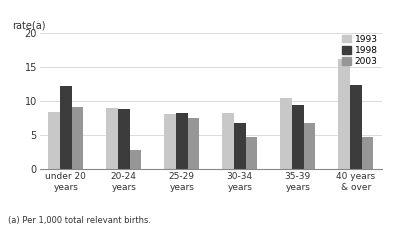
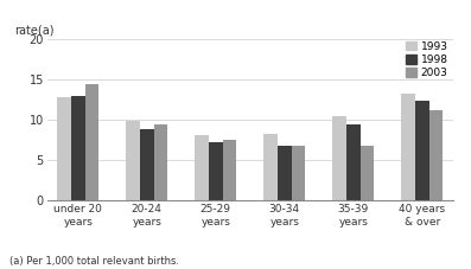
1993/under 20 years: 8.4 -> 12.8
1998/under 20 years: 12.2 -> 13.0
2003/under 20 years: 9.2 -> 14.5
1993/20-24 years: 9.0 -> 9.9
2003/20-24 years: 2.8 -> 9.5
1998/25-29 years: 8.2 -> 7.3
2003/30-34 years: 4.8 -> 6.8
1993/40 years & over: 16.2 -> 13.2
2003/40 years & over: 4.8 -> 11.2
